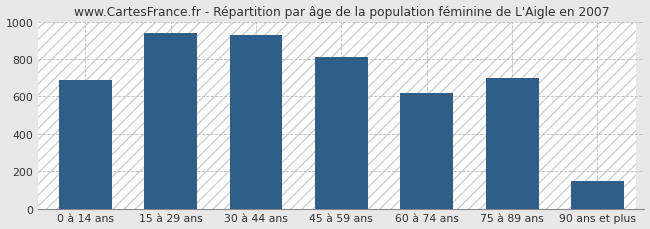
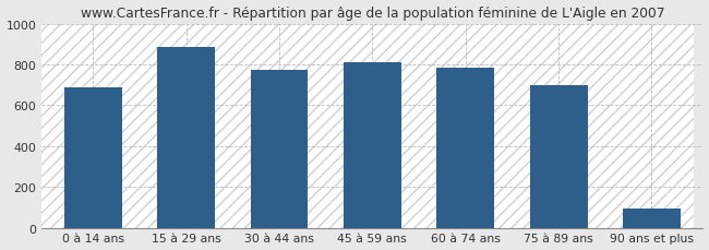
15 à 29 ans: 940 -> 880
30 à 44 ans: 930 -> 780
60 à 74 ans: 620 -> 780
90 ans et plus: 150 -> 90
